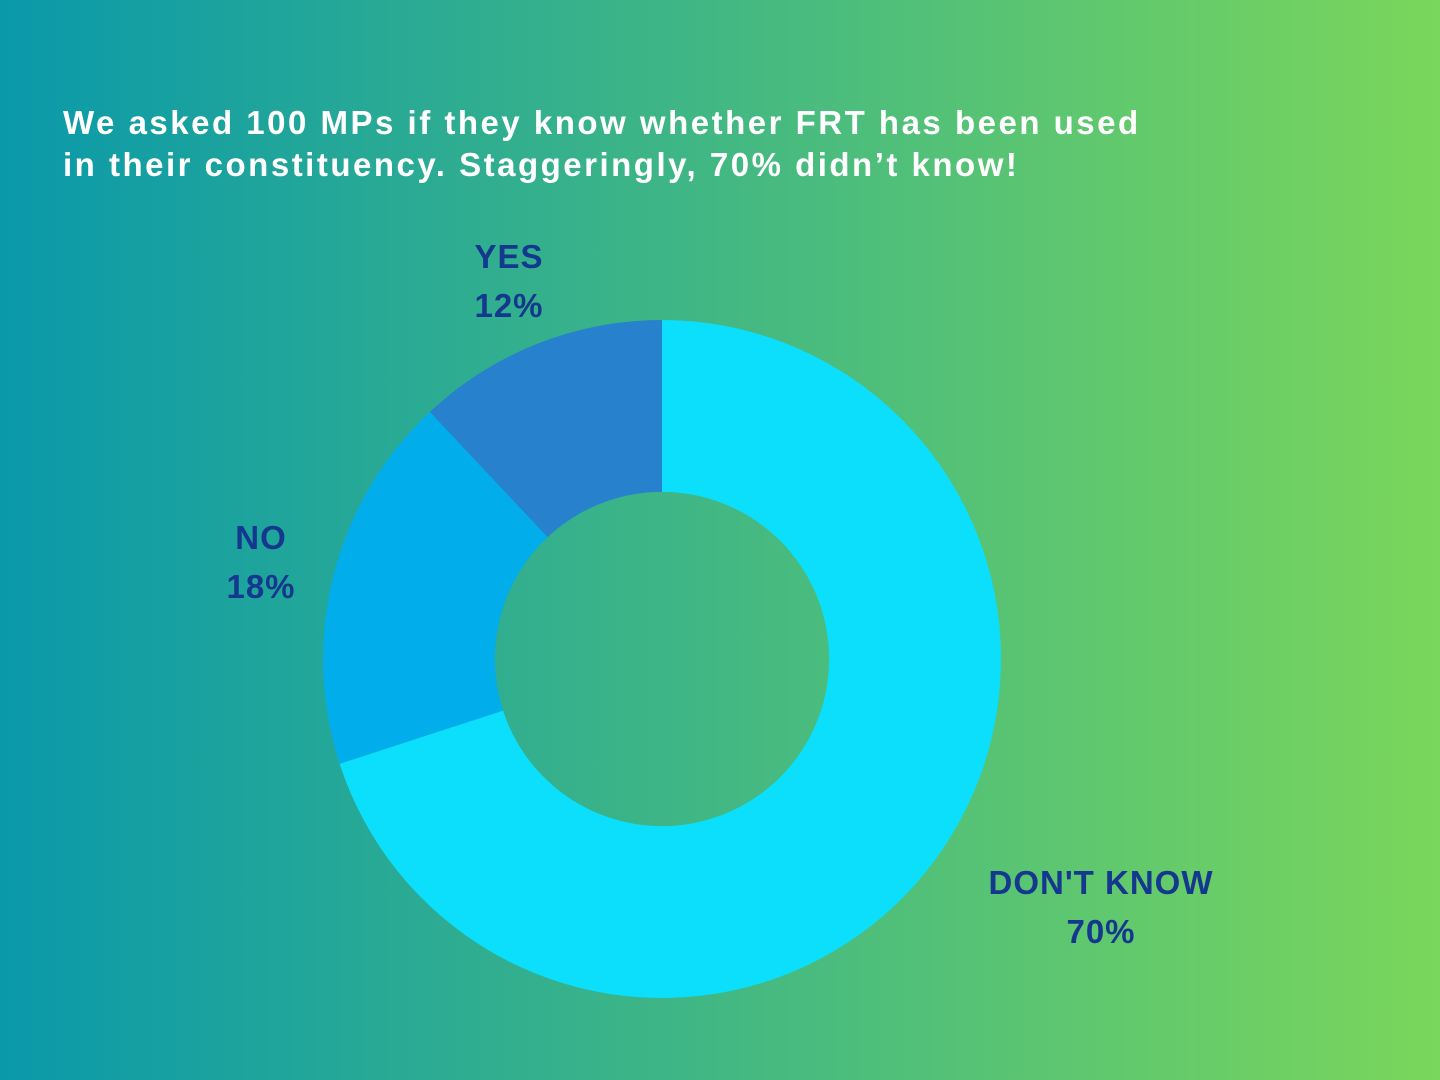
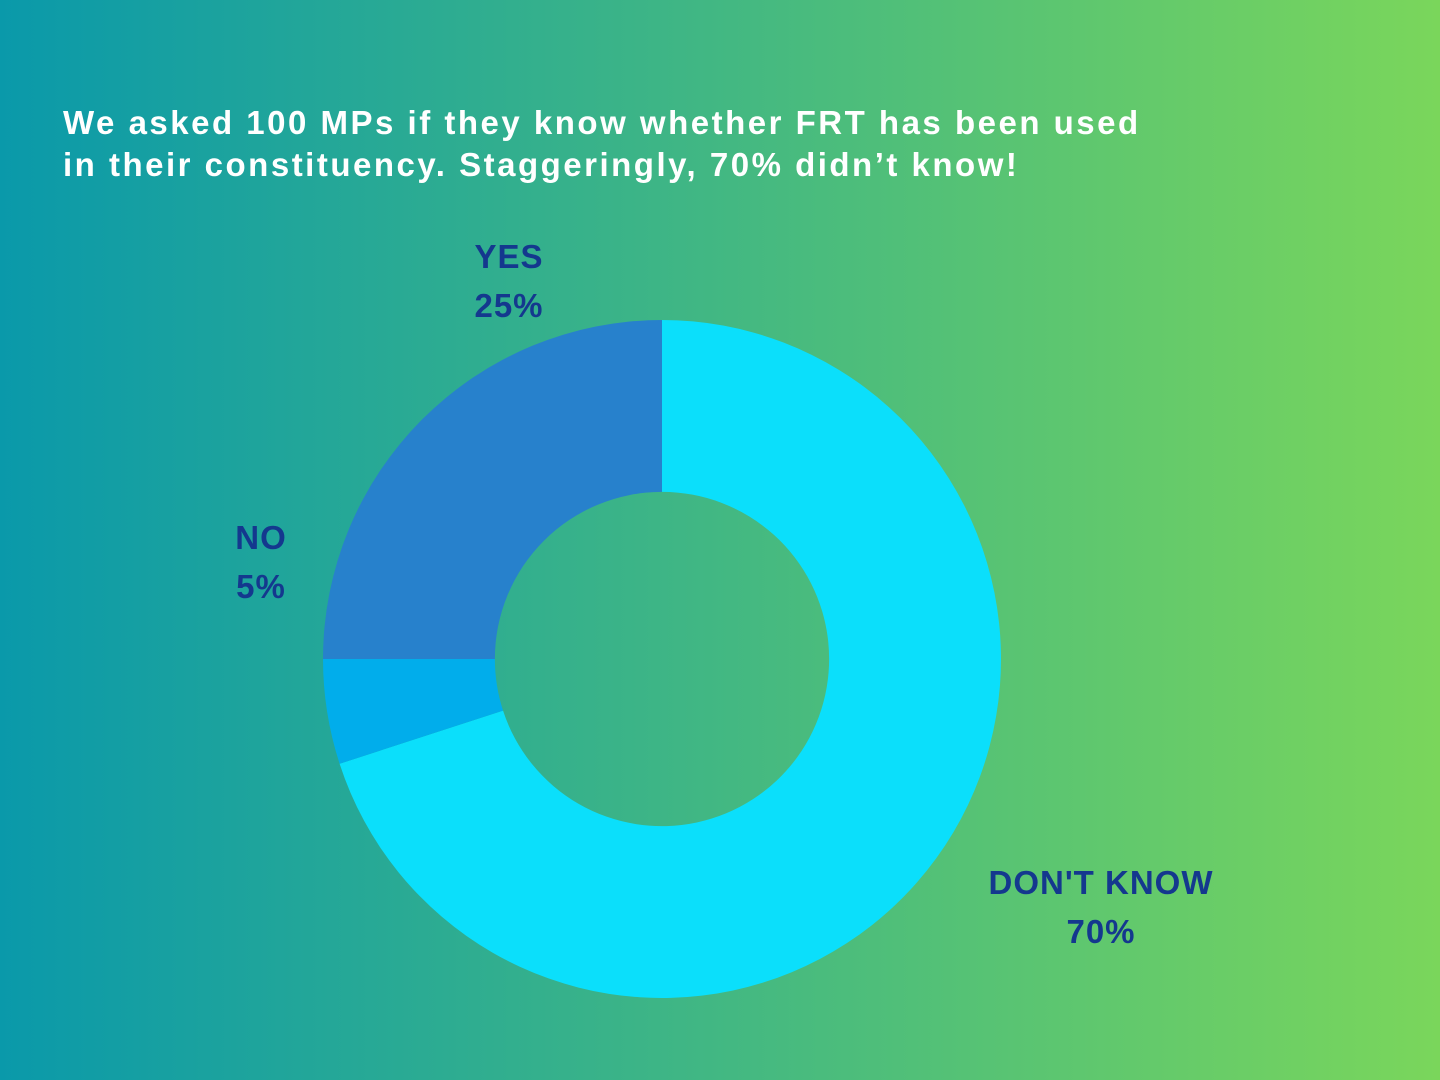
NO: 18% -> 5%
YES: 12% -> 25%
